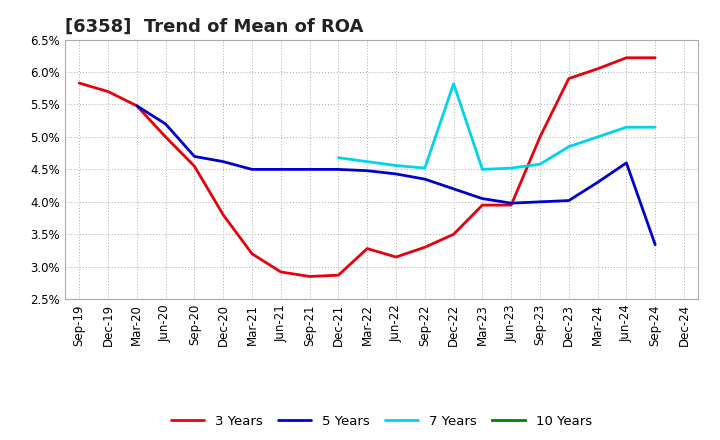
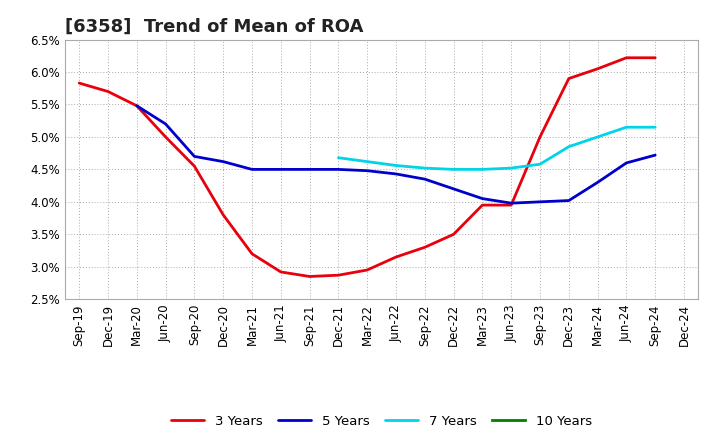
3 Years/Mar-22: 3.28% -> 2.95%
7 Years/Dec-22: 5.82% -> 4.50%
5 Years/Sep-24: 3.34% -> 4.72%
